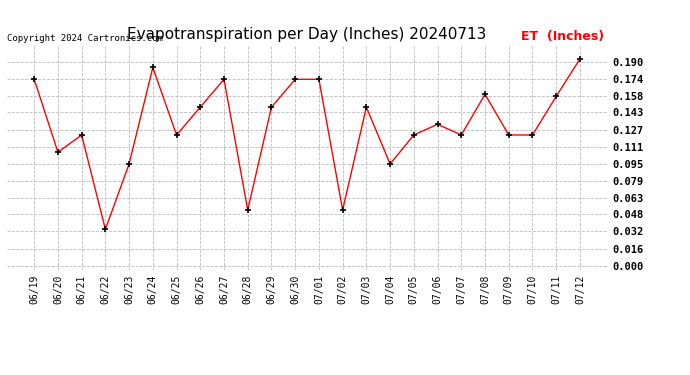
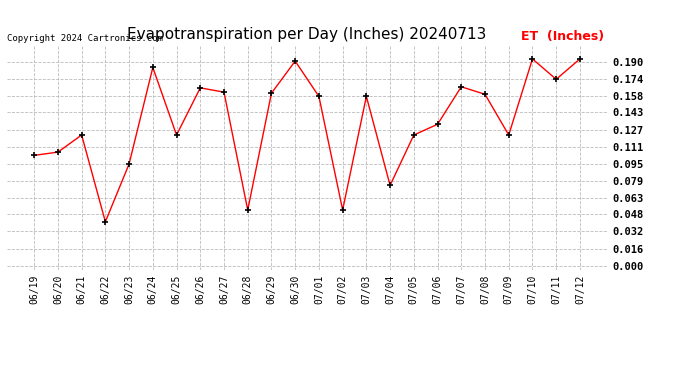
06/19: 0.174 -> 0.103
06/22: 0.034 -> 0.041
06/26: 0.148 -> 0.166
06/27: 0.174 -> 0.162
06/29: 0.148 -> 0.161
06/30: 0.174 -> 0.191
07/01: 0.174 -> 0.158
07/03: 0.148 -> 0.158
07/04: 0.095 -> 0.075
07/07: 0.122 -> 0.167
07/10: 0.122 -> 0.193
07/11: 0.158 -> 0.174
